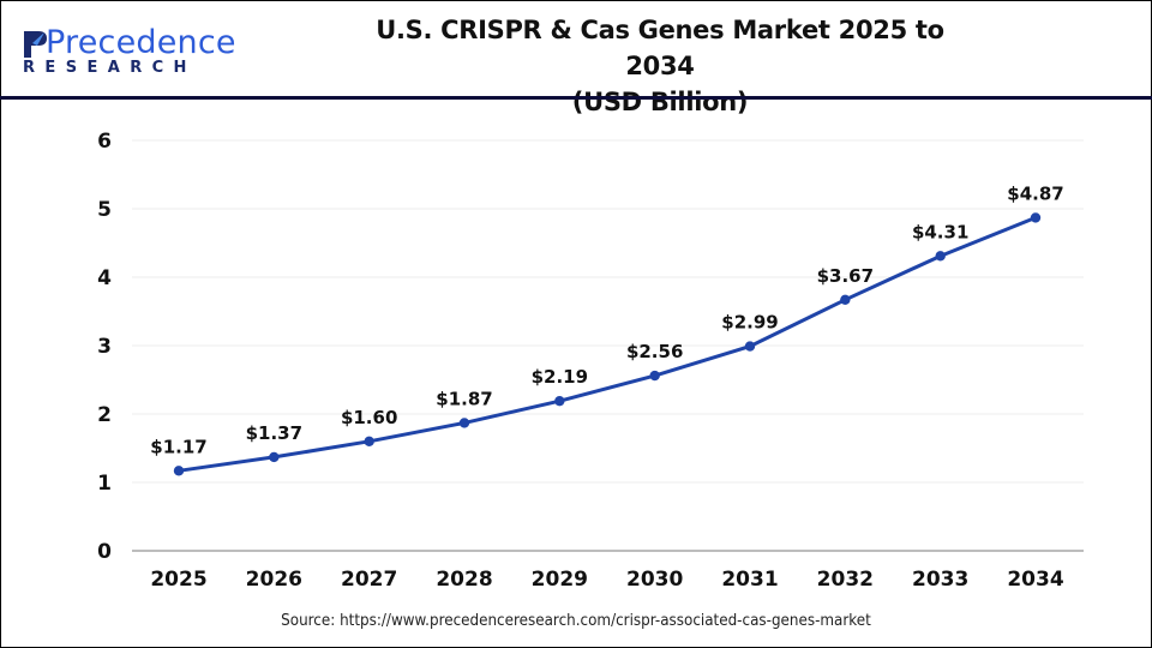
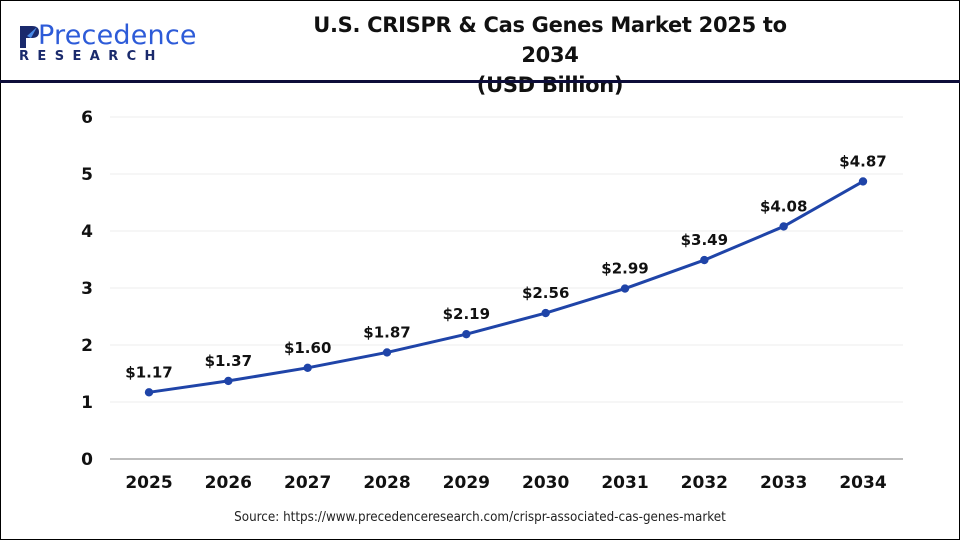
2032: $3.67 -> $3.49
2033: $4.31 -> $4.08
